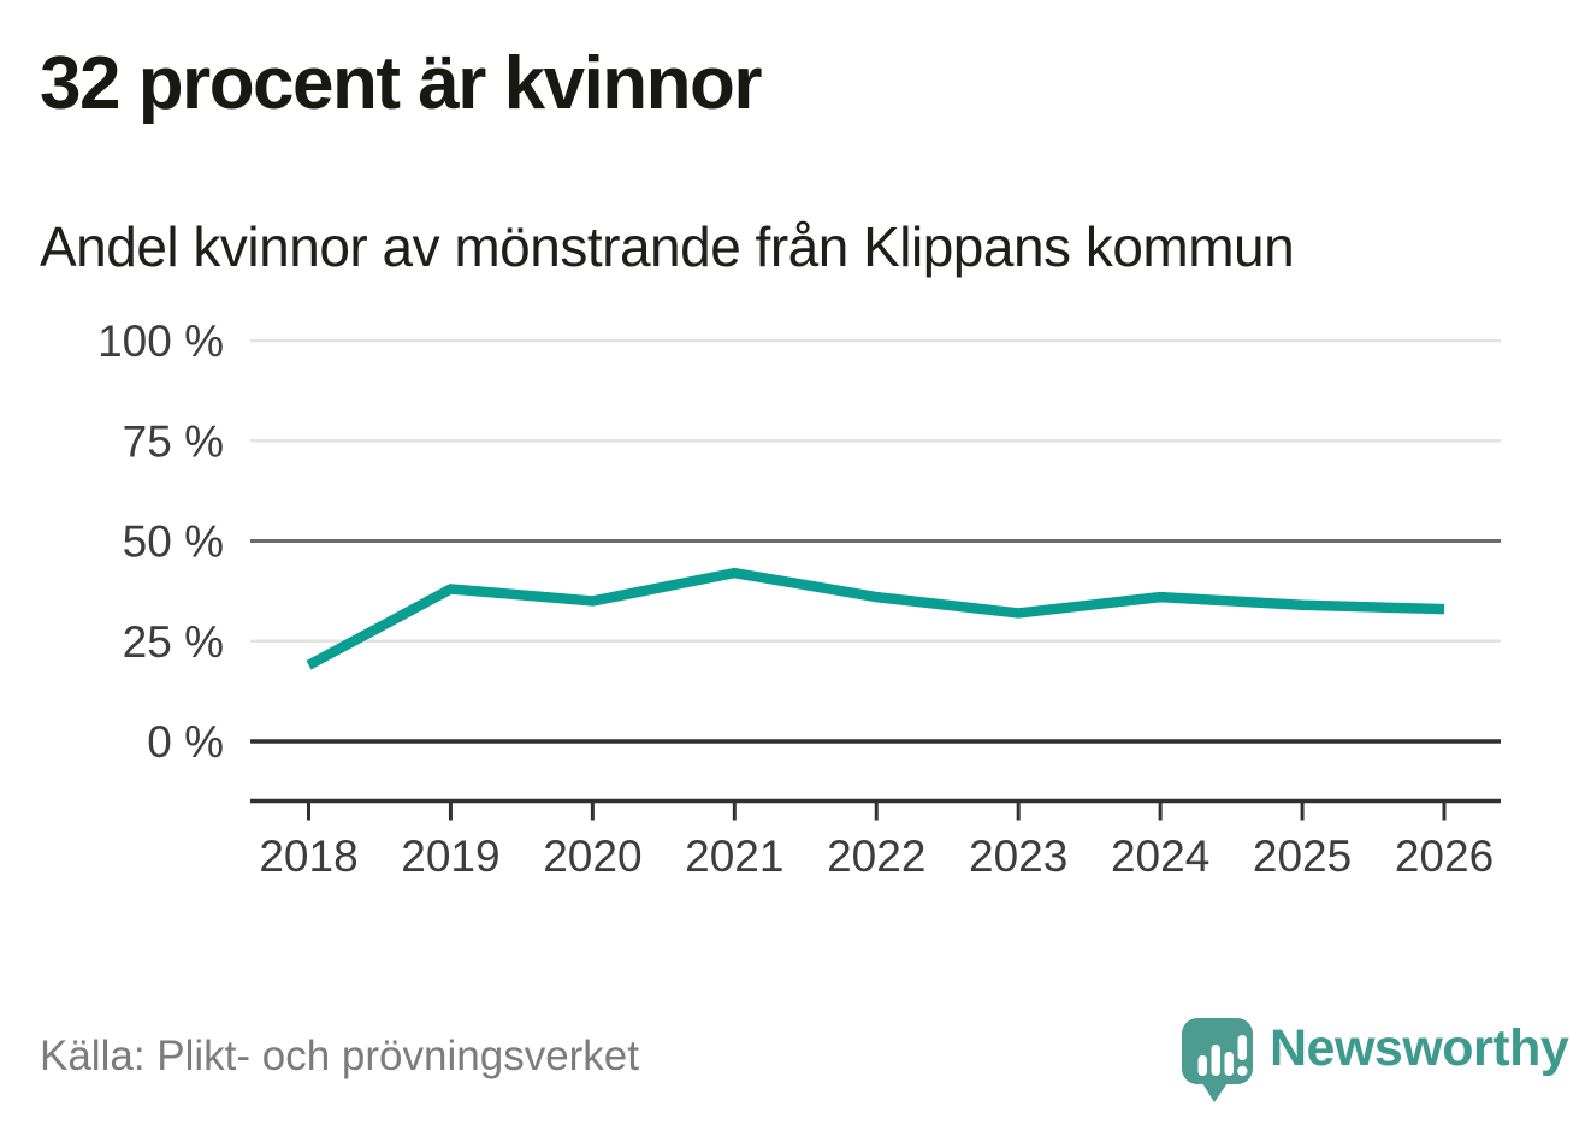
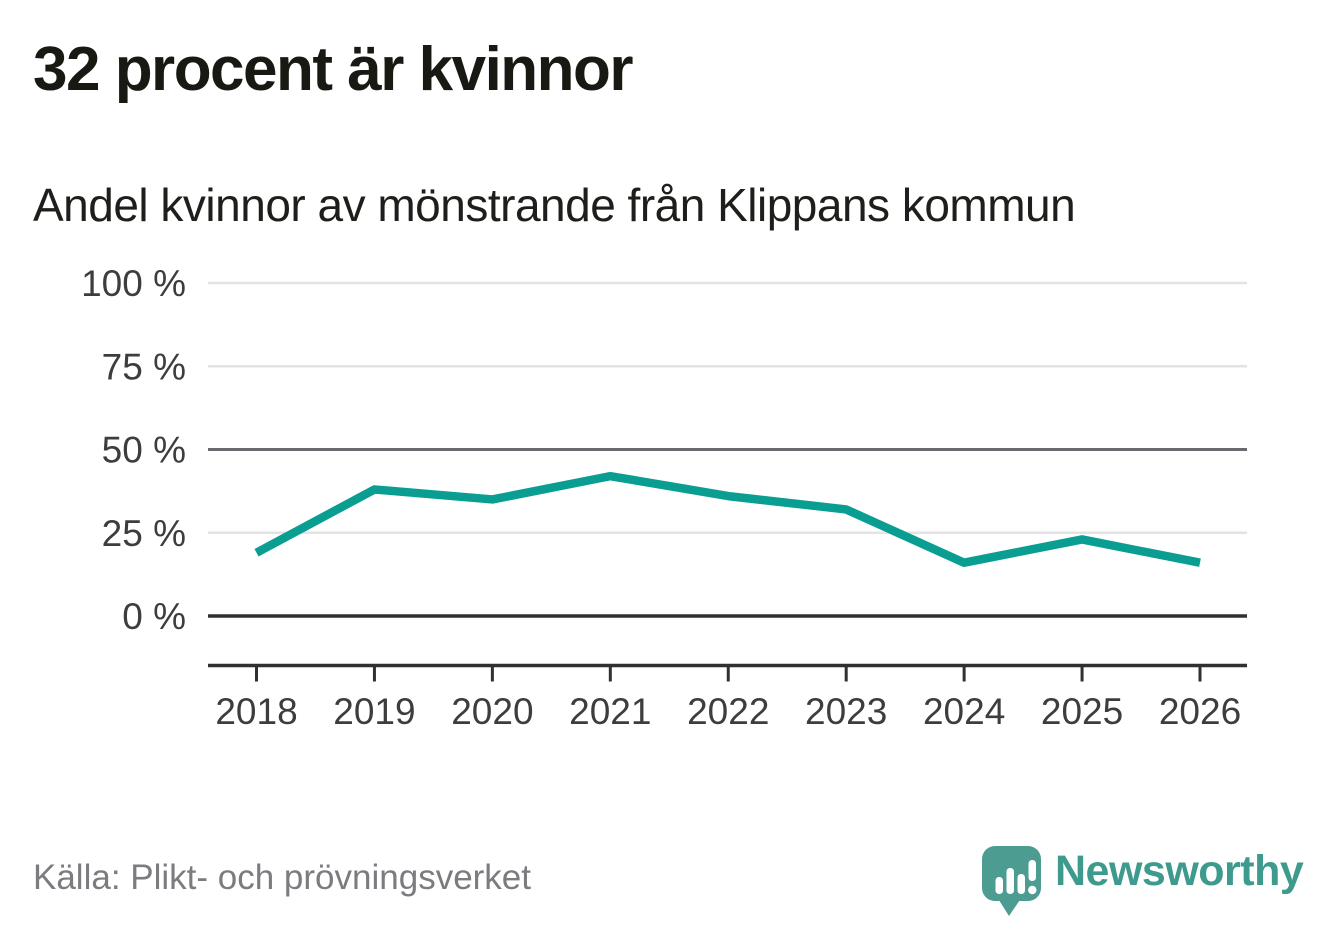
2024: 36% -> 16%
2025: 34% -> 23%
2026: 33% -> 16%
